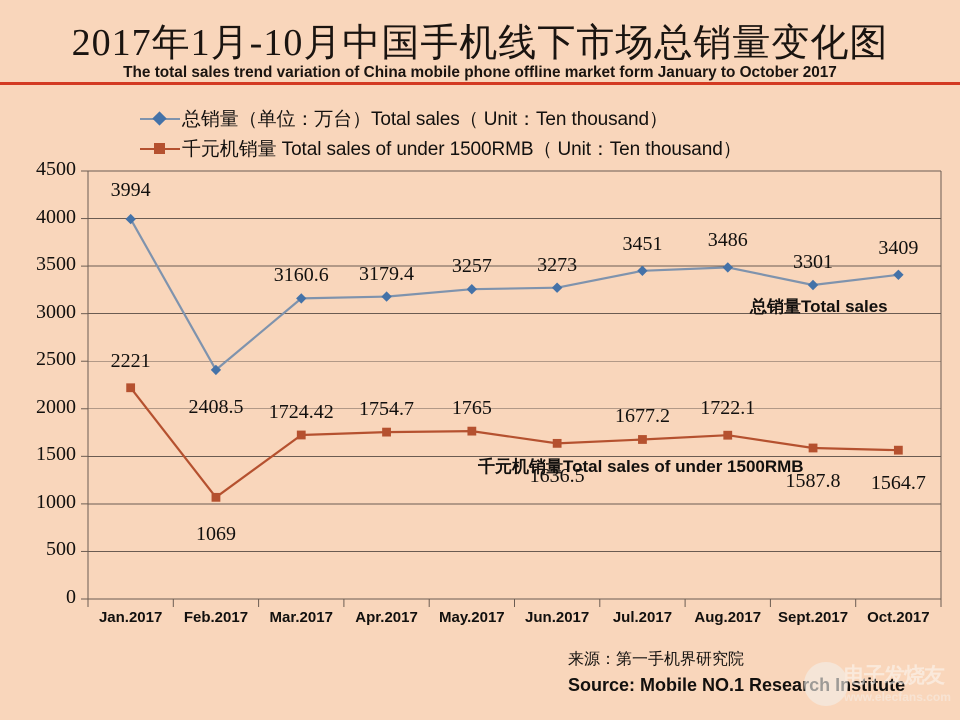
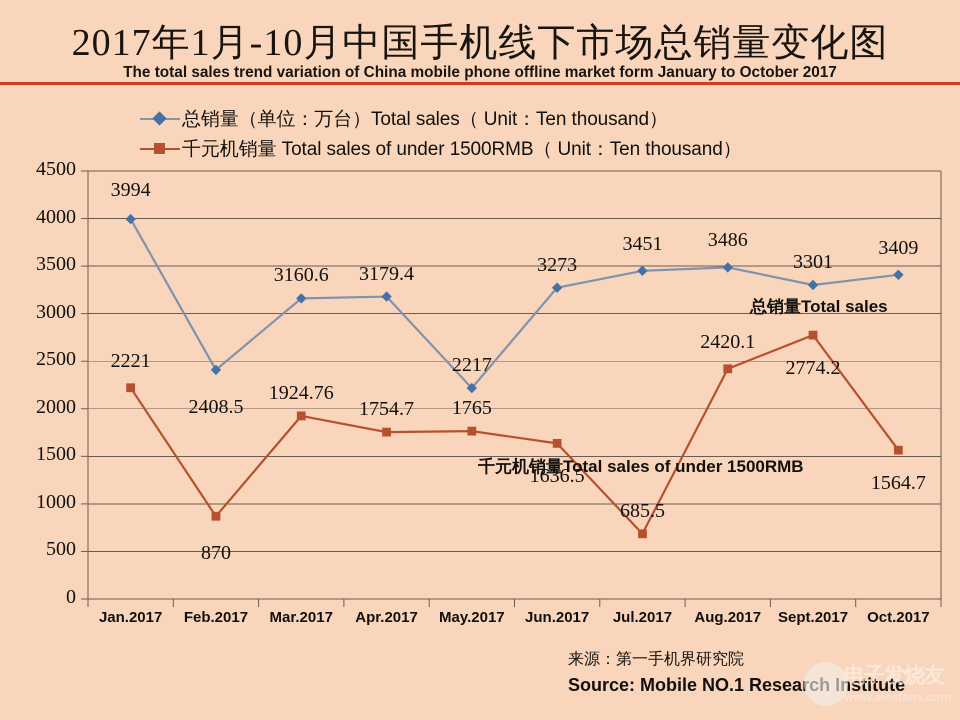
千元机销量 Total sales of under 1500RMB（ Unit：Ten thousand）/Feb.2017: 1069 -> 870
千元机销量 Total sales of under 1500RMB（ Unit：Ten thousand）/Mar.2017: 1724.42 -> 1924.76
总销量（单位：万台）Total sales（ Unit：Ten thousand）/May.2017: 3257 -> 2217
千元机销量 Total sales of under 1500RMB（ Unit：Ten thousand）/Jul.2017: 1677.2 -> 685.5
千元机销量 Total sales of under 1500RMB（ Unit：Ten thousand）/Aug.2017: 1722.1 -> 2420.1
千元机销量 Total sales of under 1500RMB（ Unit：Ten thousand）/Sept.2017: 1587.8 -> 2774.2
